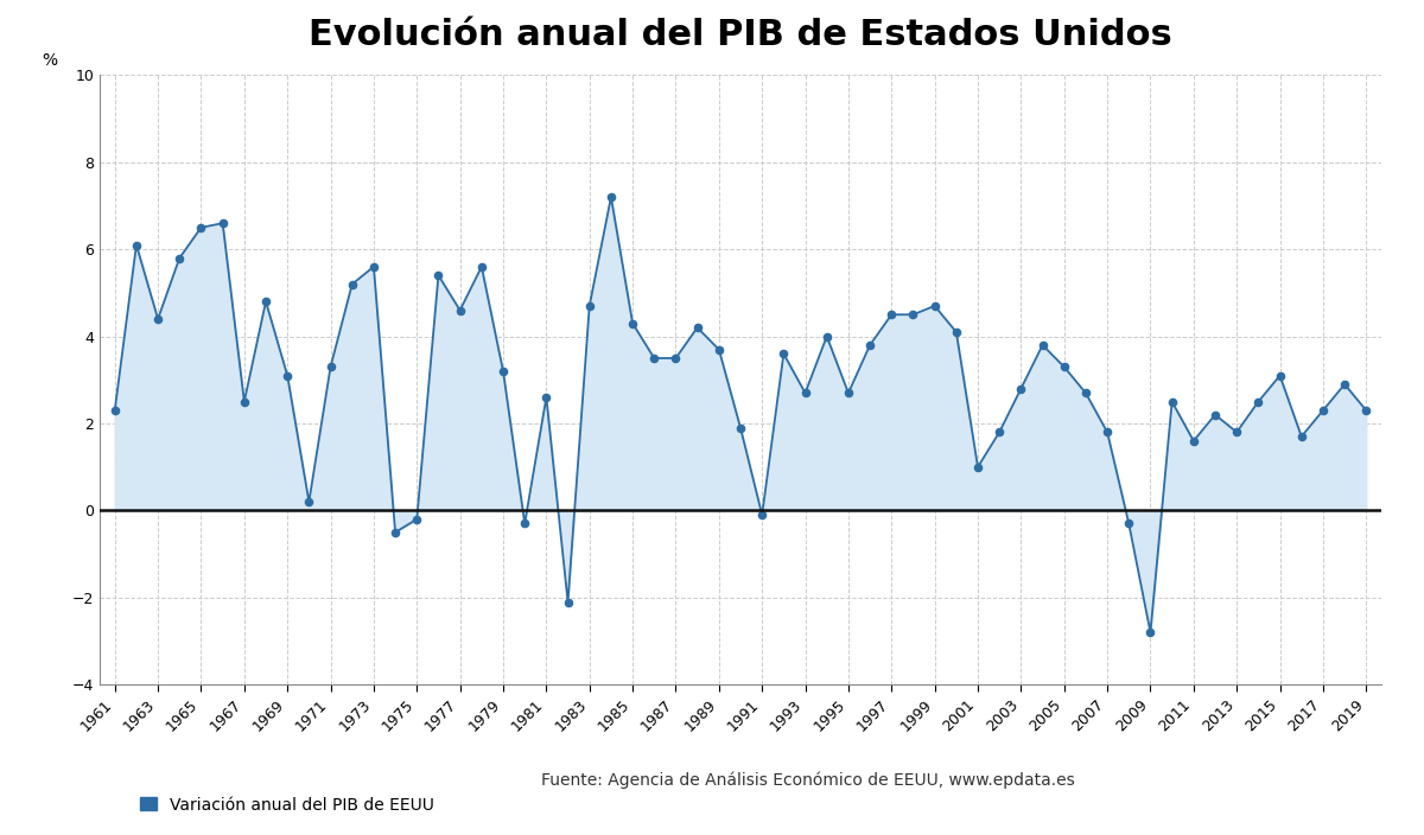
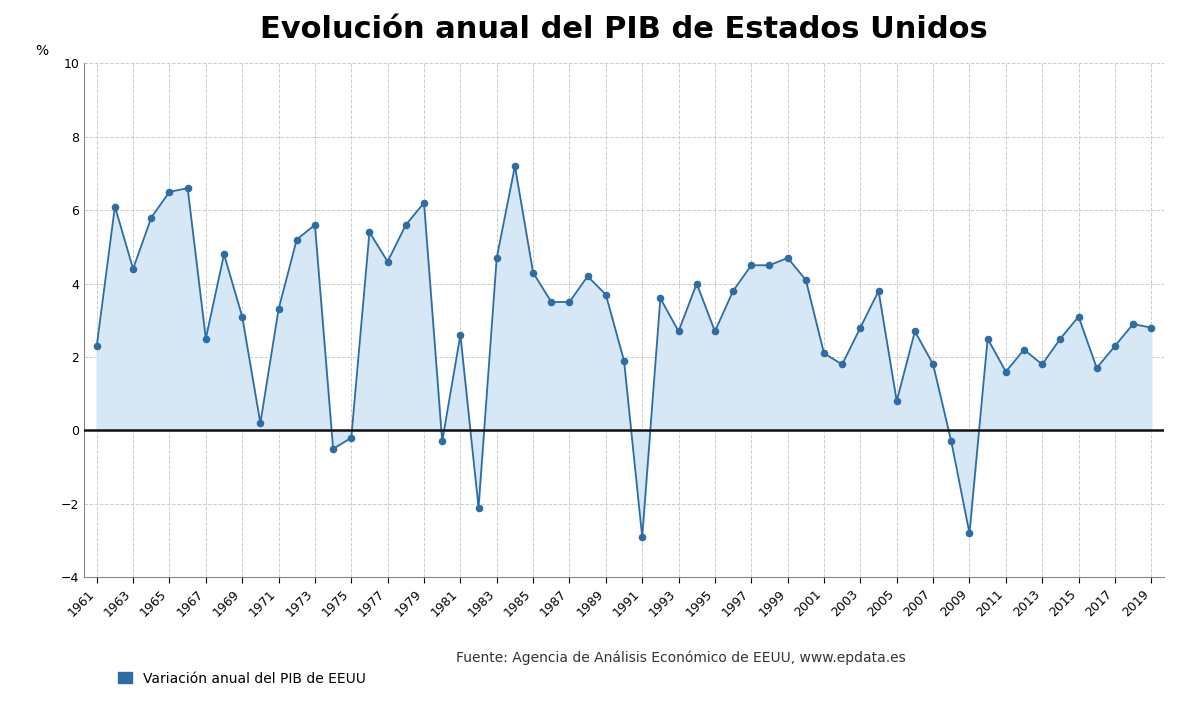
1979: 3.2 -> 6.2
1991: -0.1 -> -2.9
2001: 1.0 -> 2.1
2005: 3.3 -> 0.8
2019: 2.3 -> 2.8
